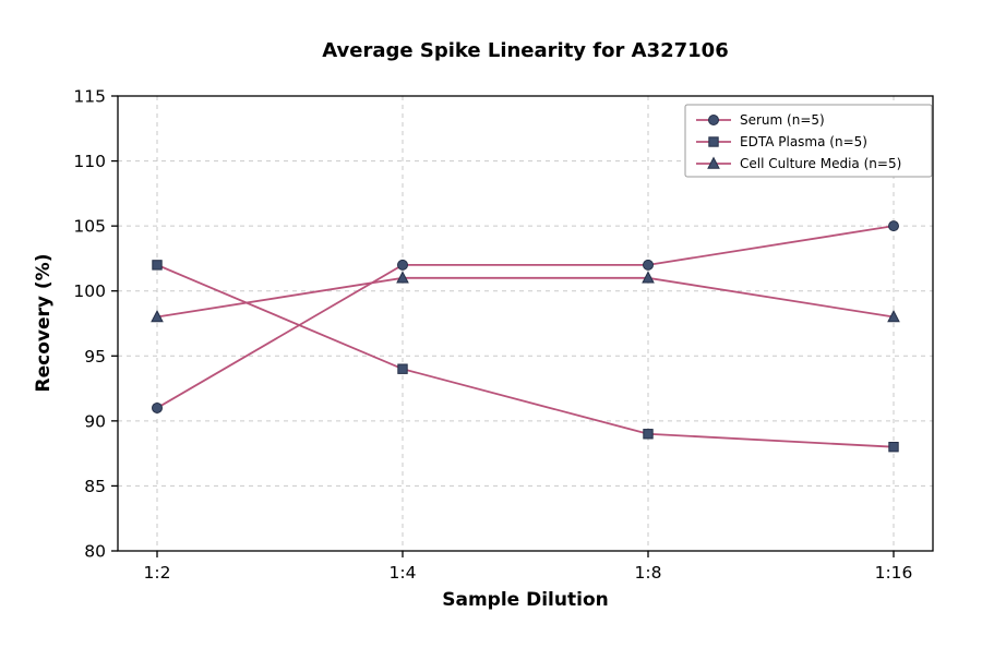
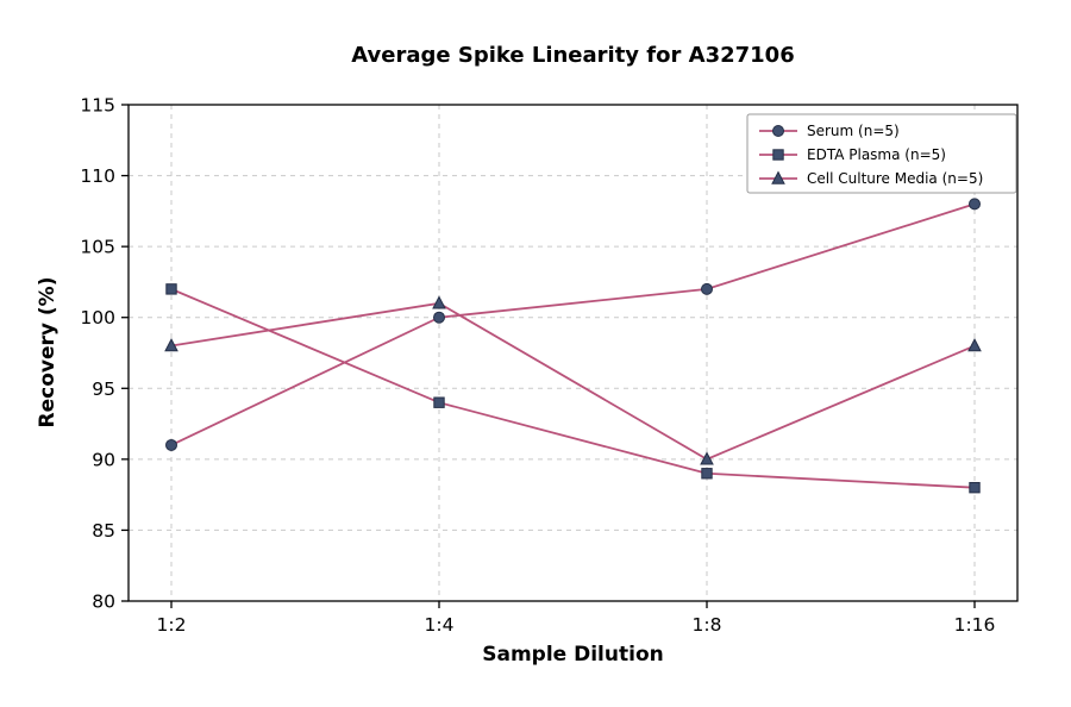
Serum (n=5)/1:4: 102 -> 100
Cell Culture Media (n=5)/1:8: 101 -> 90
Serum (n=5)/1:16: 105 -> 108
